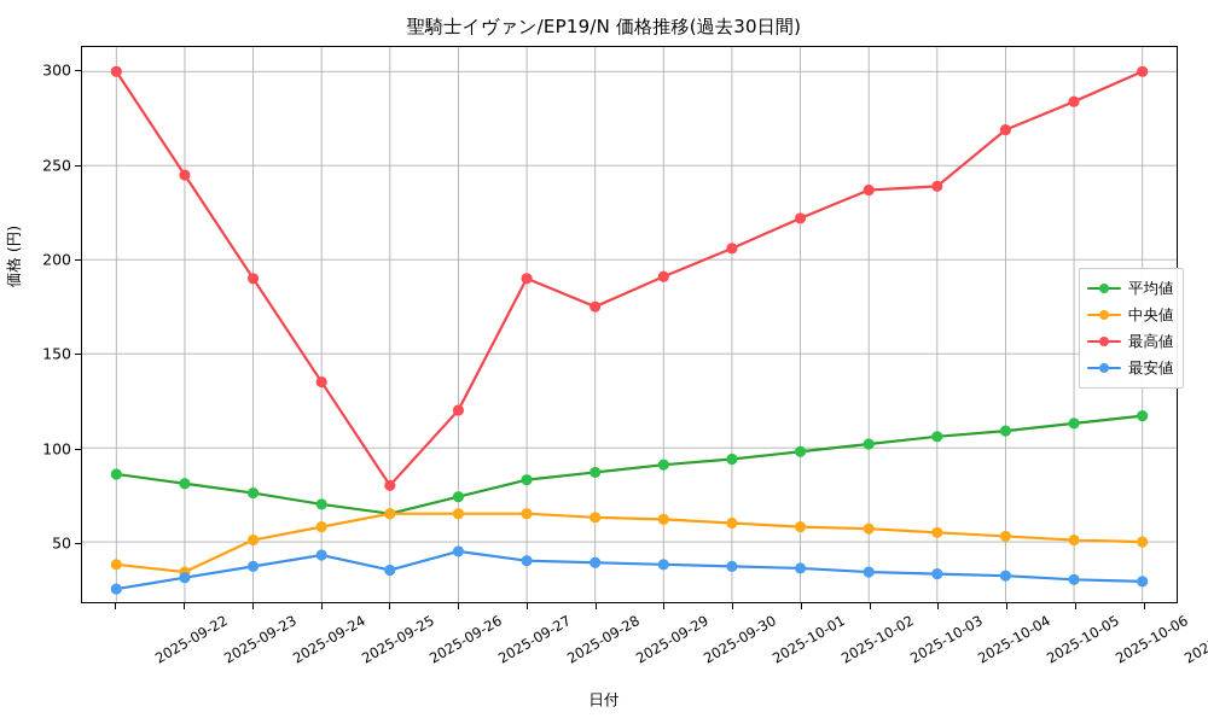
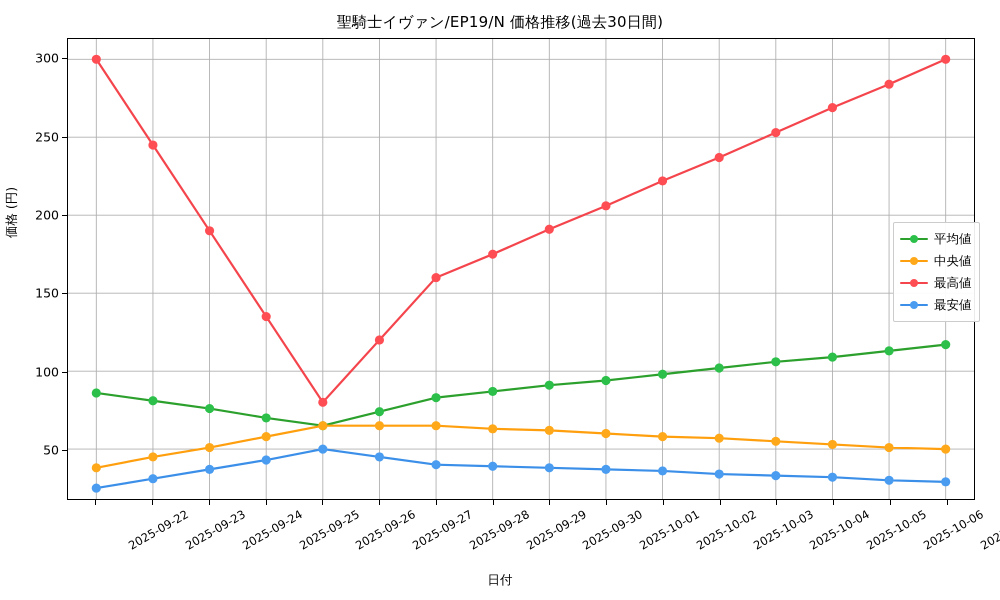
中央値/2025-09-23: 34 -> 45
最安値/2025-09-26: 35 -> 50
最高値/2025-09-28: 190 -> 160
最高値/2025-10-04: 239 -> 253
